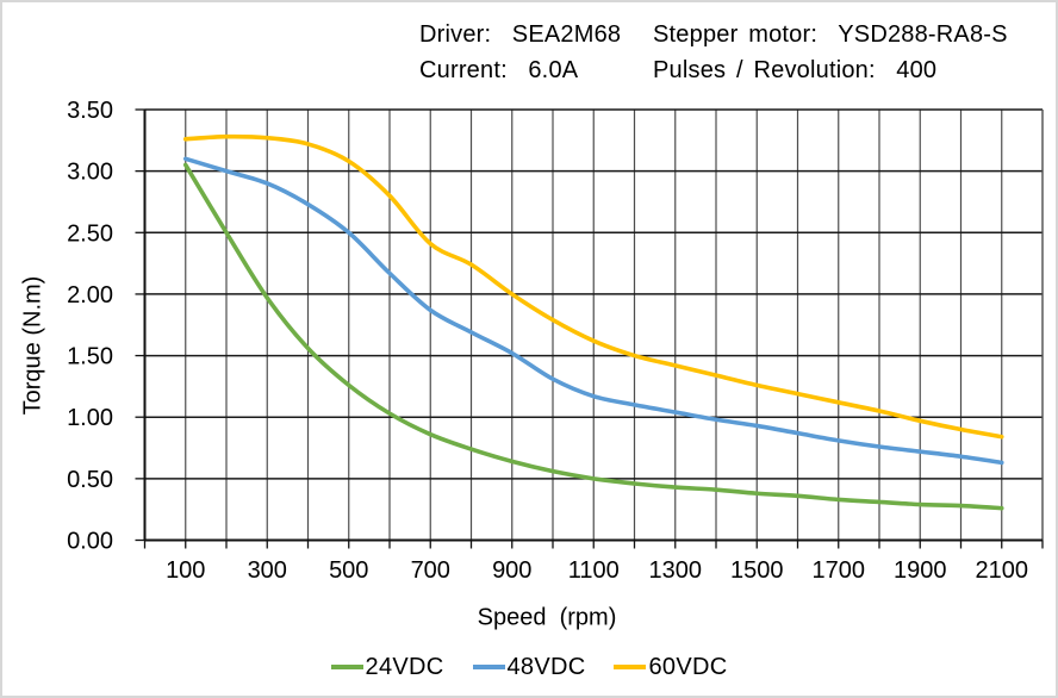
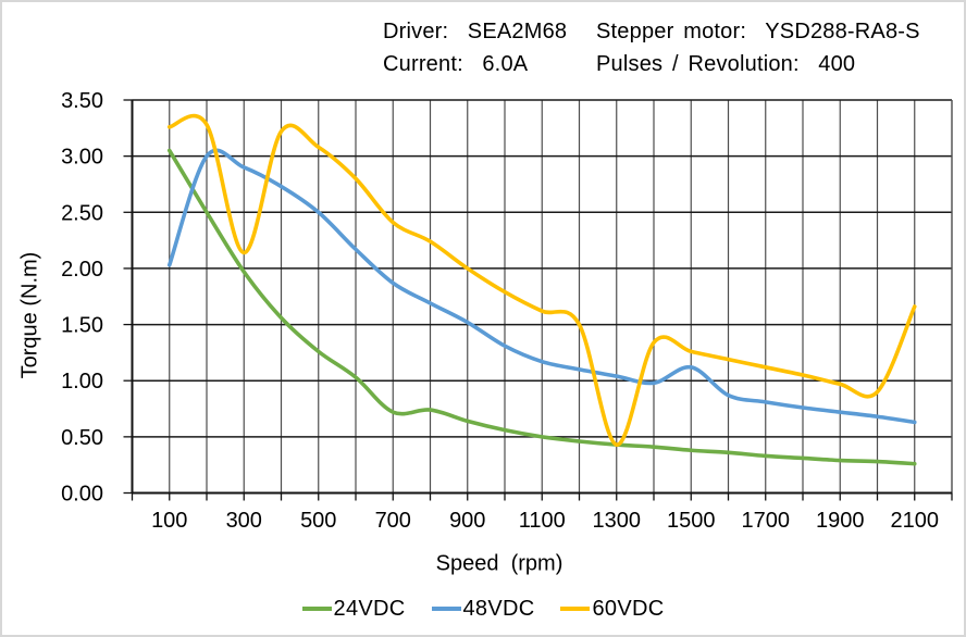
48VDC/100: 3.10 -> 2.03
60VDC/300: 3.27 -> 2.14
24VDC/700: 0.86 -> 0.72
60VDC/1300: 1.42 -> 0.43
48VDC/1500: 0.93 -> 1.12
60VDC/2100: 0.84 -> 1.66
